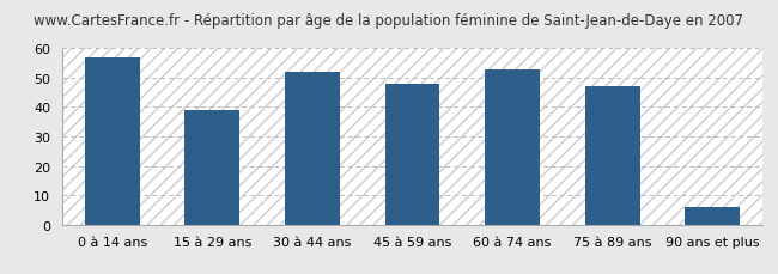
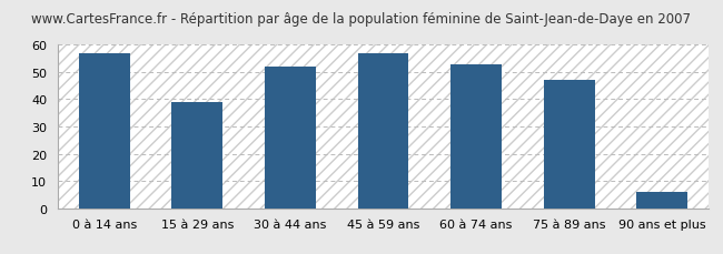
45 à 59 ans: 48 -> 57
